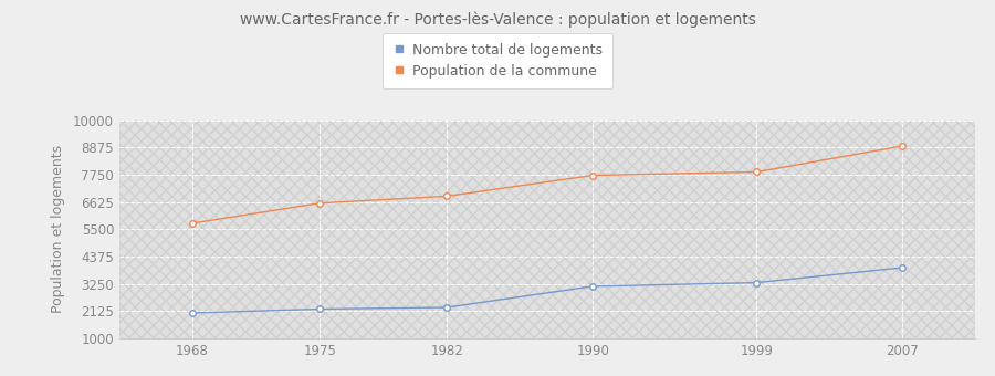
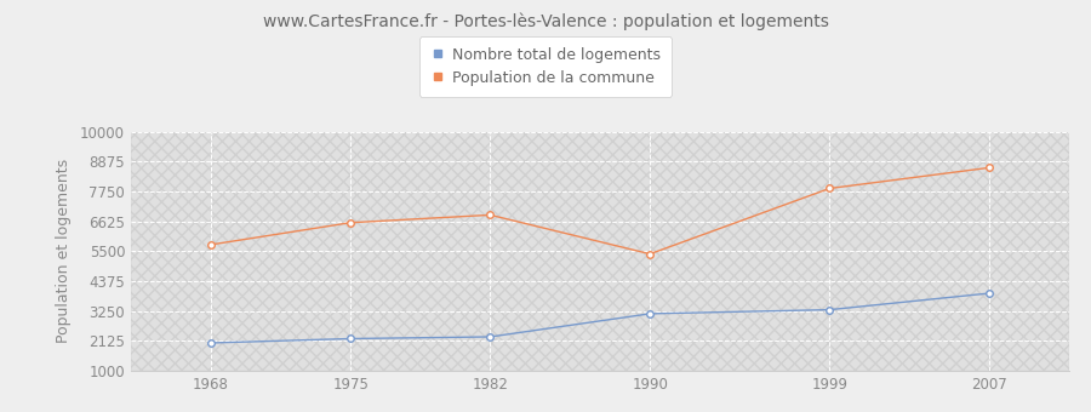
Population de la commune/1990: 7730 -> 5400
Population de la commune/2007: 8940 -> 8650
